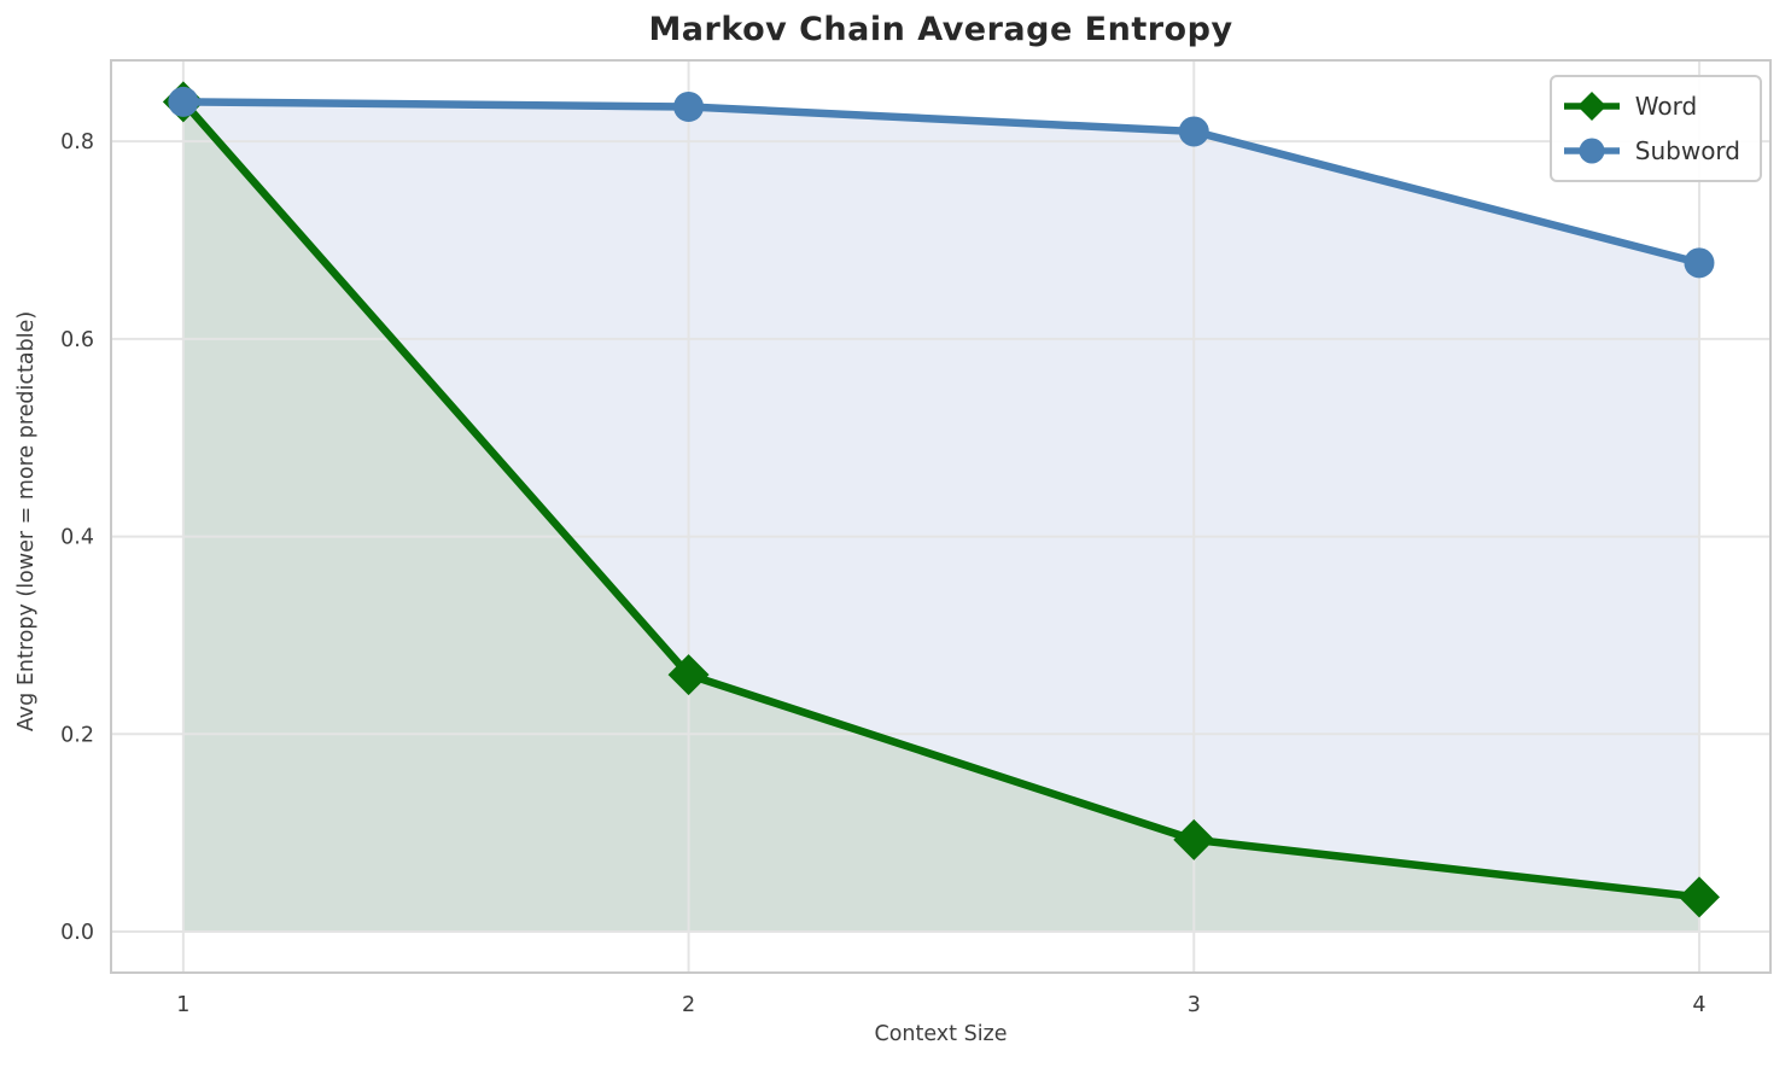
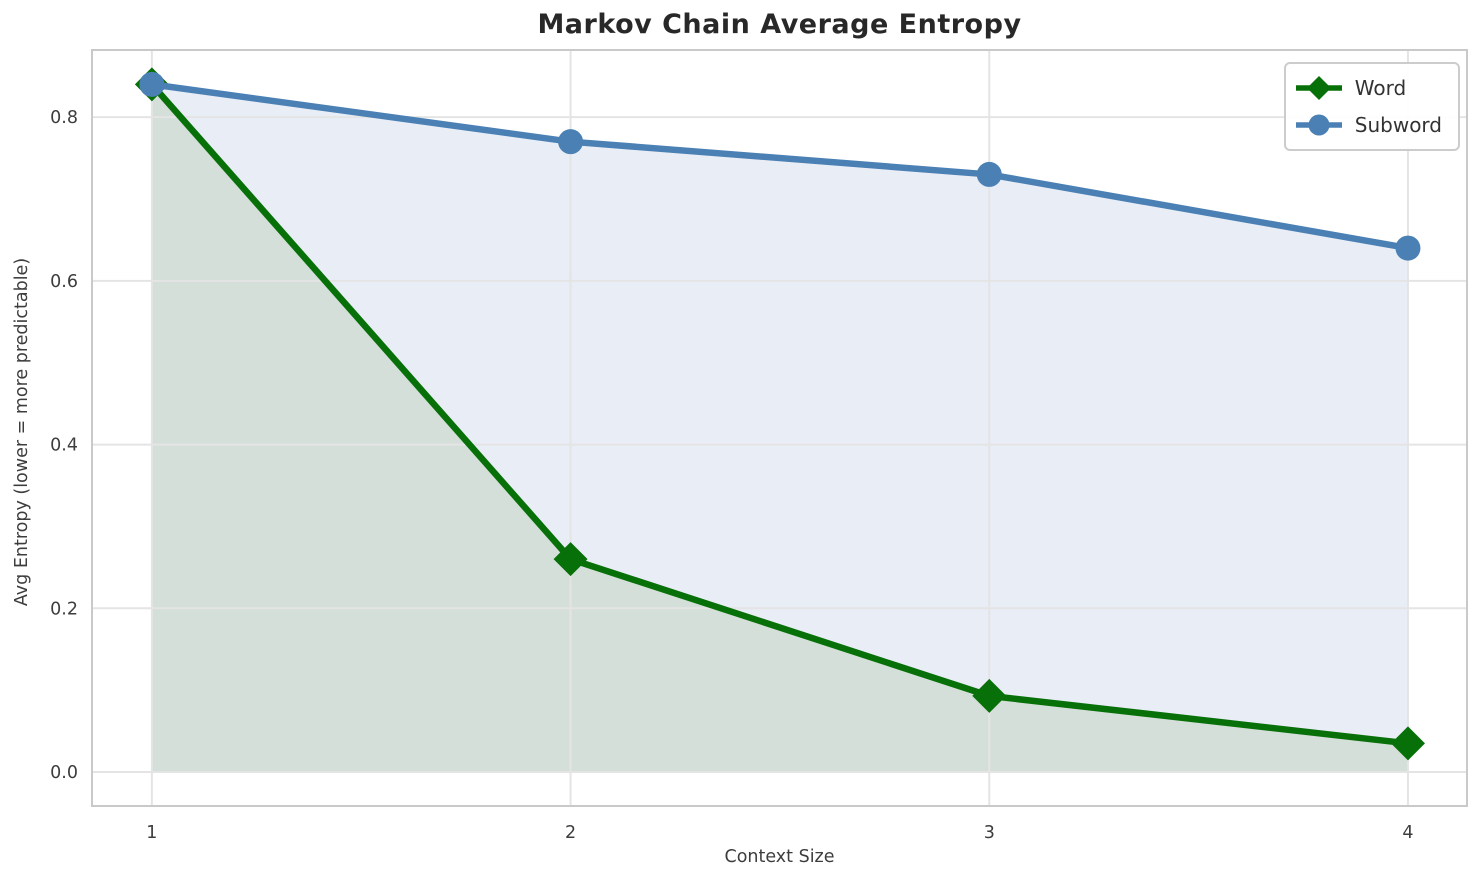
Subword/2: 0.83 -> 0.77
Subword/3: 0.81 -> 0.73
Subword/4: 0.68 -> 0.64
